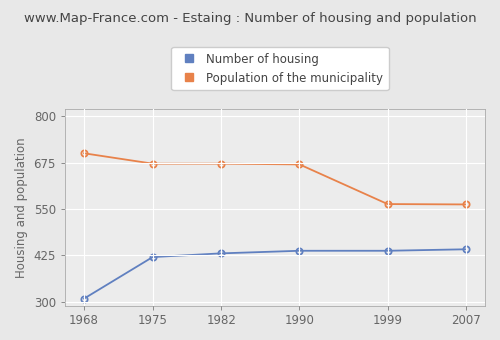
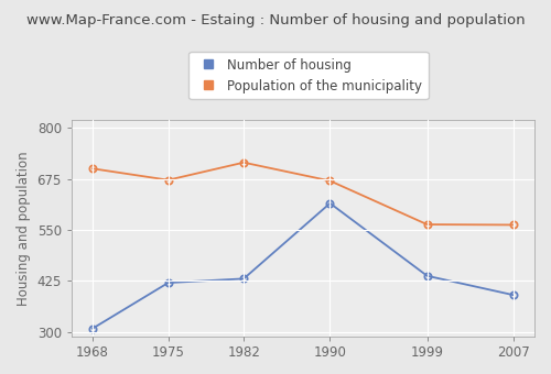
Population of the municipality/1982: 672 -> 715
Number of housing/1990: 437 -> 615
Number of housing/2007: 441 -> 390
